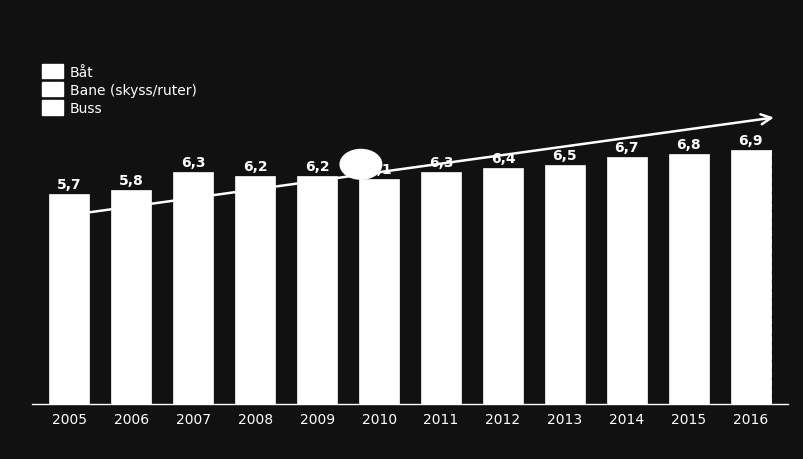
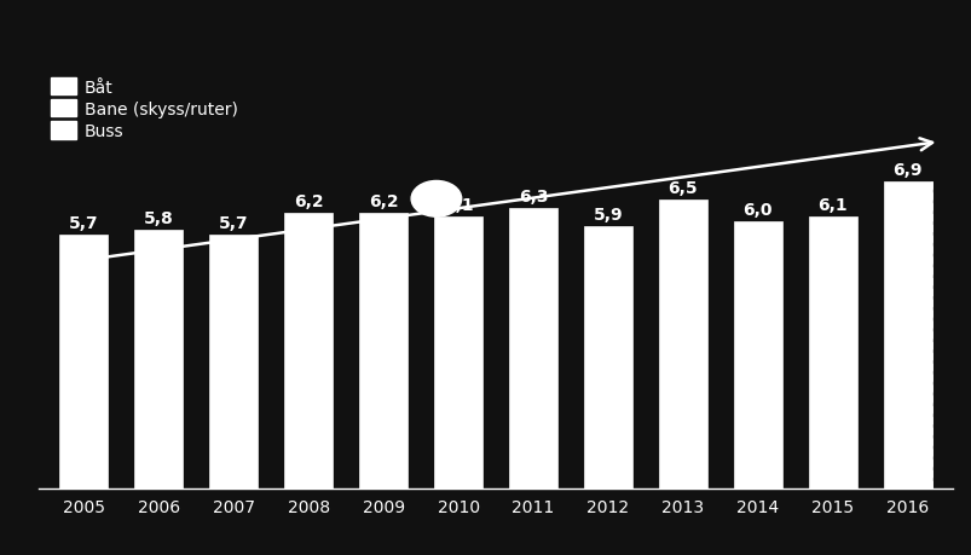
2007: 6,3 -> 5,7
2012: 6,4 -> 5,9
2014: 6,7 -> 6,0
2015: 6,8 -> 6,1
